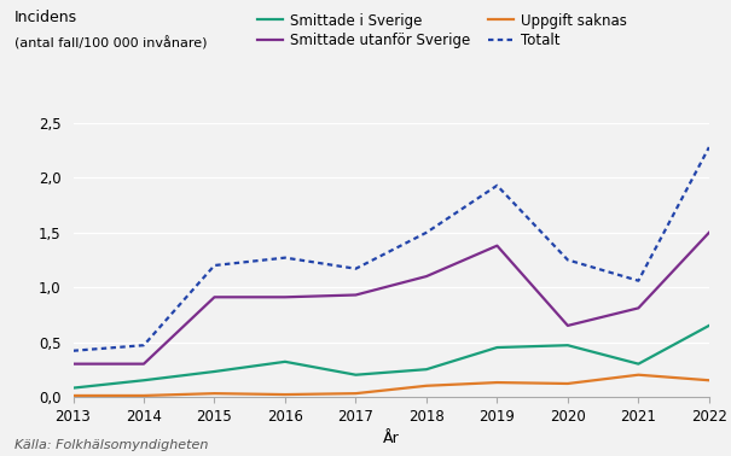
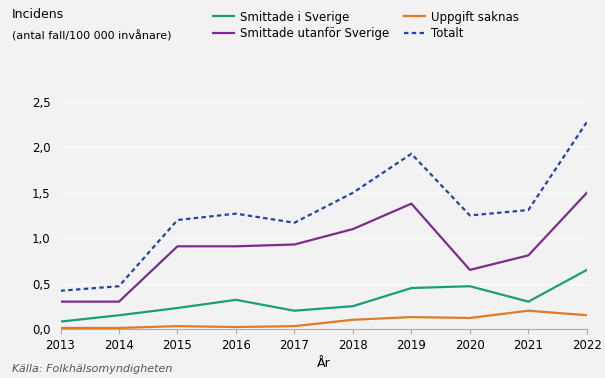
Totalt/2021: 1,06 -> 1,31
